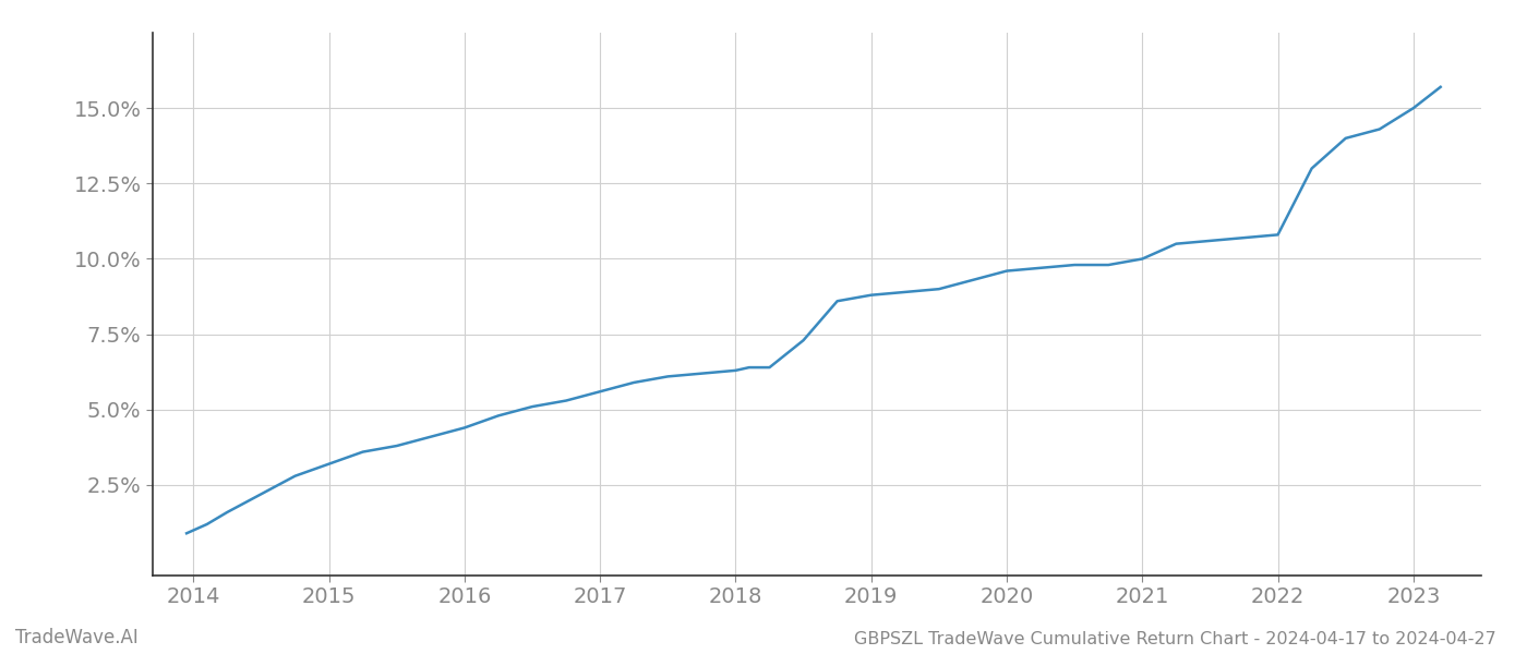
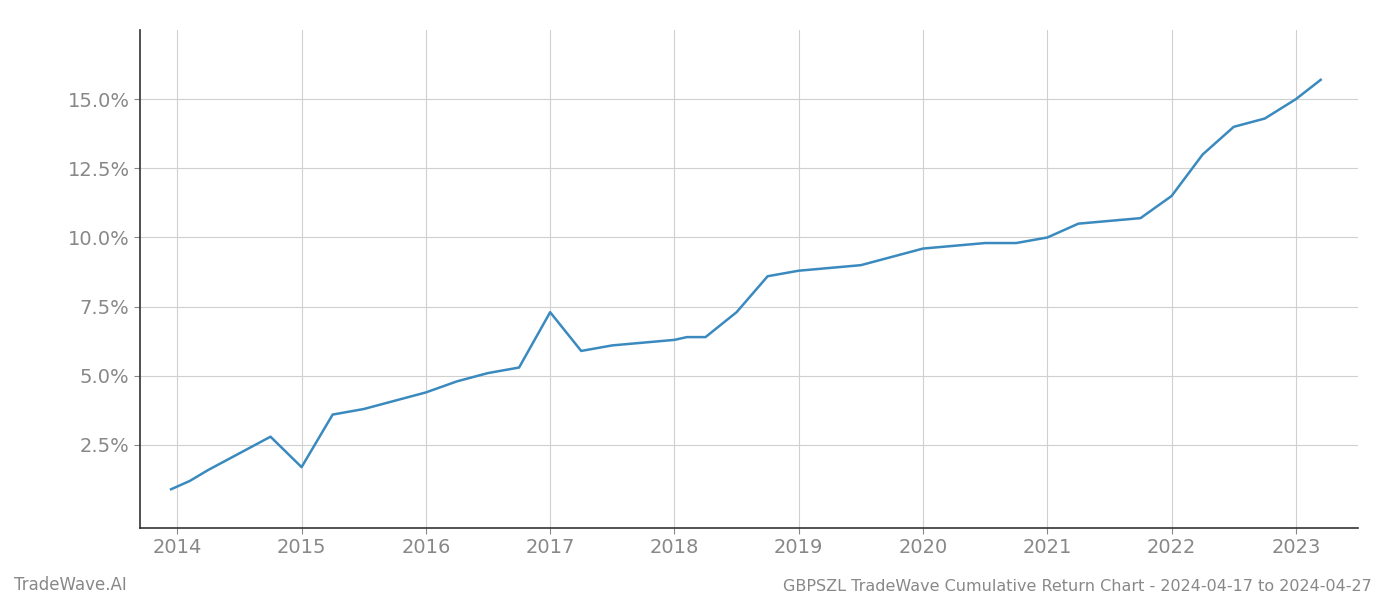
2015: 3.2% -> 1.7%
2017: 5.6% -> 7.3%
2022: 10.8% -> 11.5%
